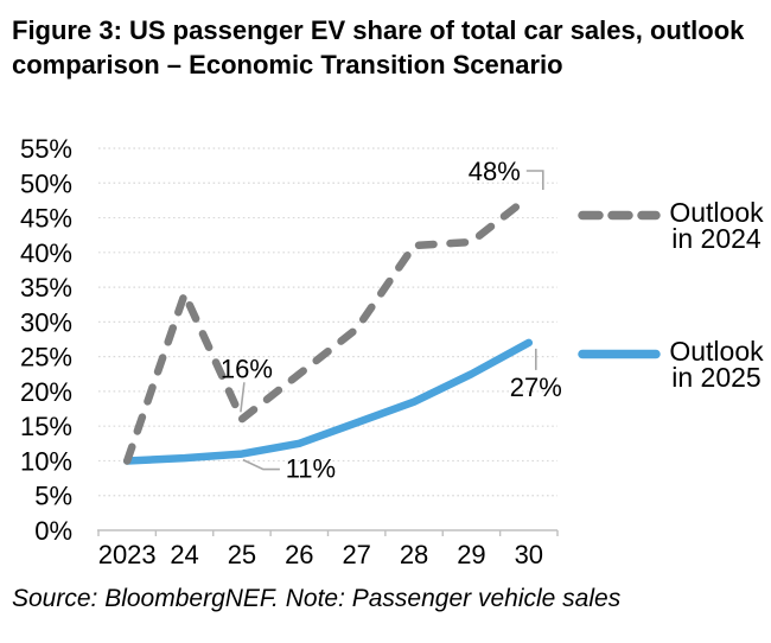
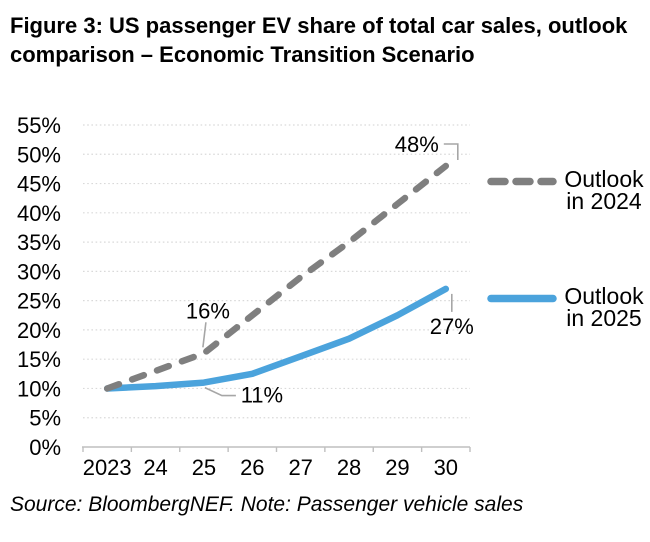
Outlook in 2024/24: 34% -> 13%
Outlook in 2024/28: 41% -> 35%
